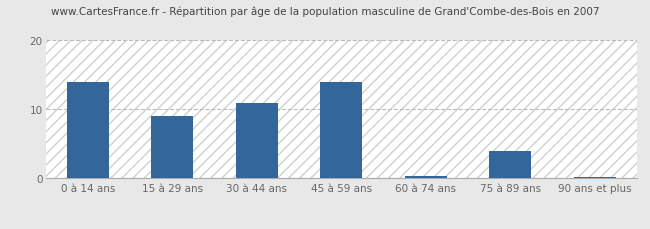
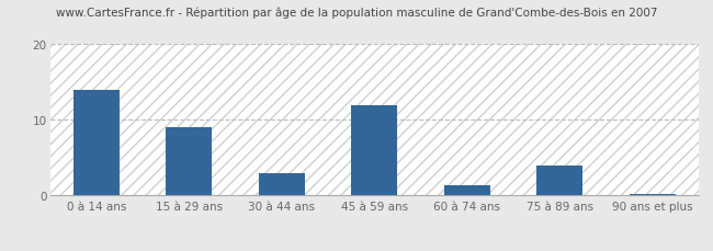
30 à 44 ans: 11.0 -> 3.0
45 à 59 ans: 14.0 -> 12.0
60 à 74 ans: 0.3 -> 1.4
